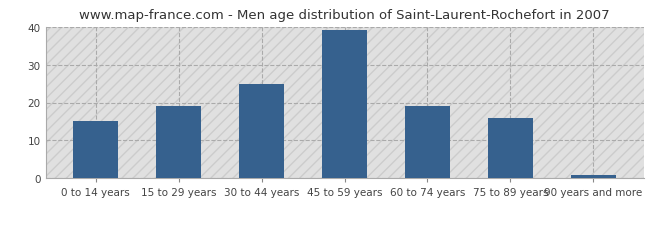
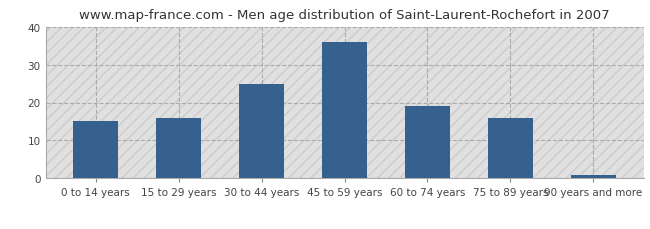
15 to 29 years: 19 -> 16
45 to 59 years: 39 -> 36
